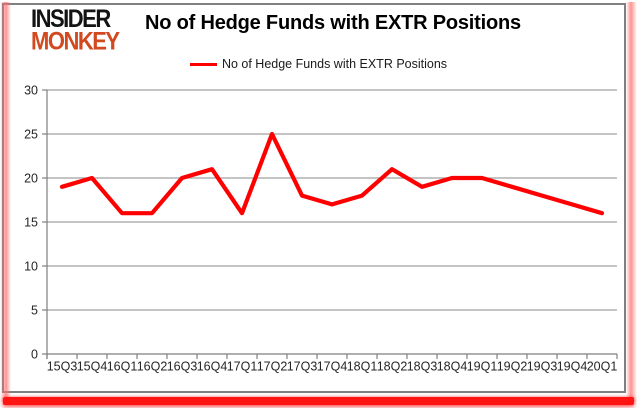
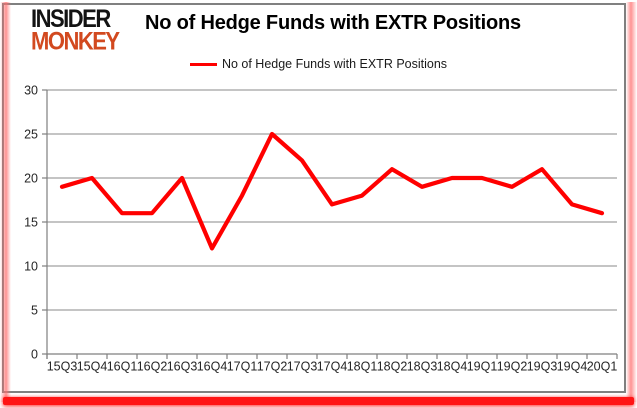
16Q4: 21 -> 12
17Q1: 16 -> 18
17Q3: 18 -> 22
19Q3: 18 -> 21
